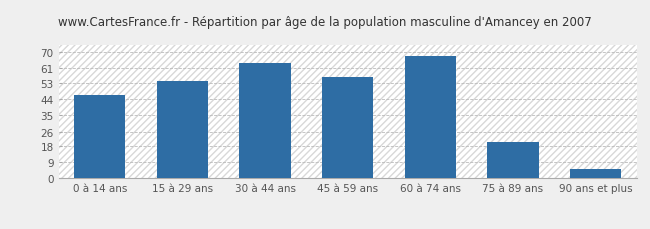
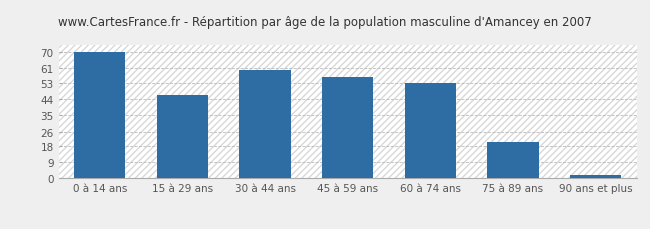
0 à 14 ans: 46 -> 70
15 à 29 ans: 54 -> 46
30 à 44 ans: 64 -> 60
60 à 74 ans: 68 -> 53
90 ans et plus: 5 -> 2
